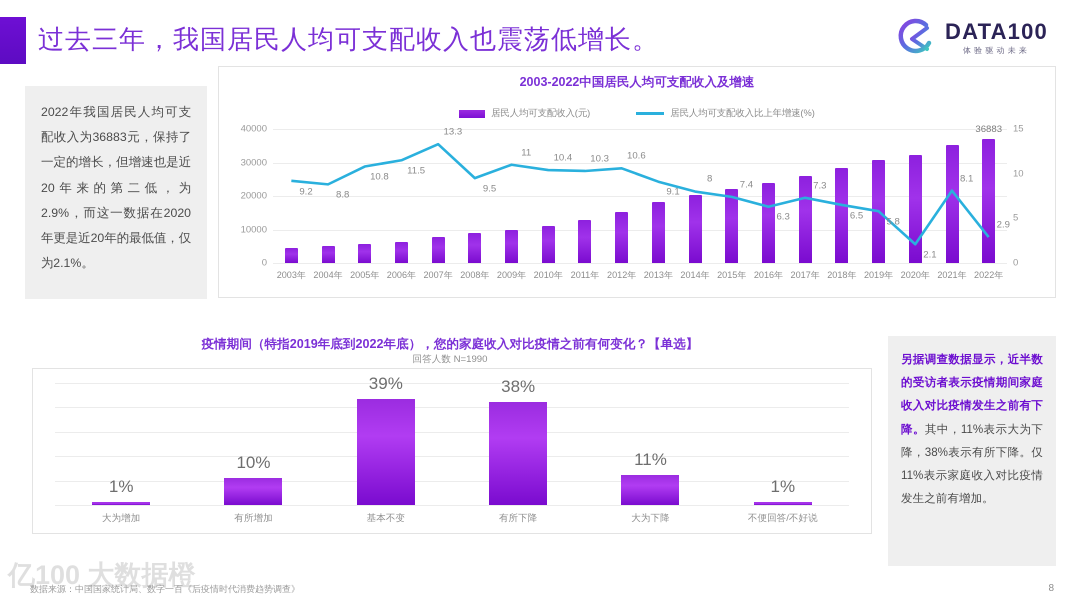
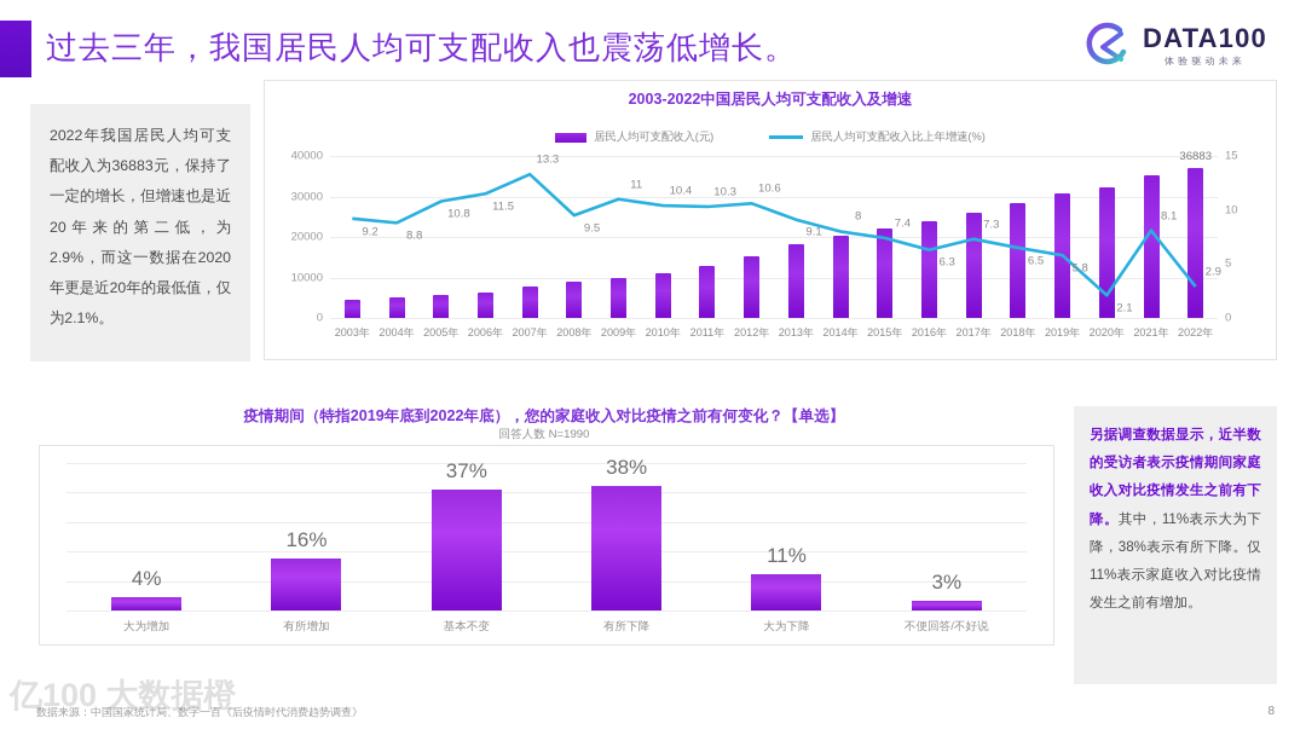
疫情期间（特指2019年底到2022年底），您的家庭收入对比疫情之前有何变化？【单选】/大为增加: 1% -> 4%
疫情期间（特指2019年底到2022年底），您的家庭收入对比疫情之前有何变化？【单选】/有所增加: 10% -> 16%
疫情期间（特指2019年底到2022年底），您的家庭收入对比疫情之前有何变化？【单选】/基本不变: 39% -> 37%
疫情期间（特指2019年底到2022年底），您的家庭收入对比疫情之前有何变化？【单选】/不便回答/不好说: 1% -> 3%
